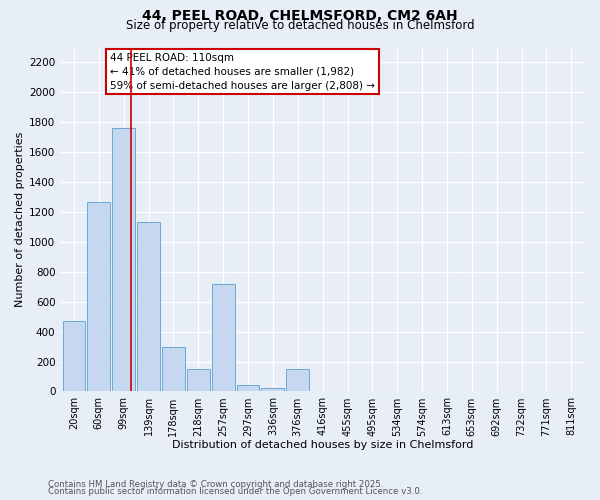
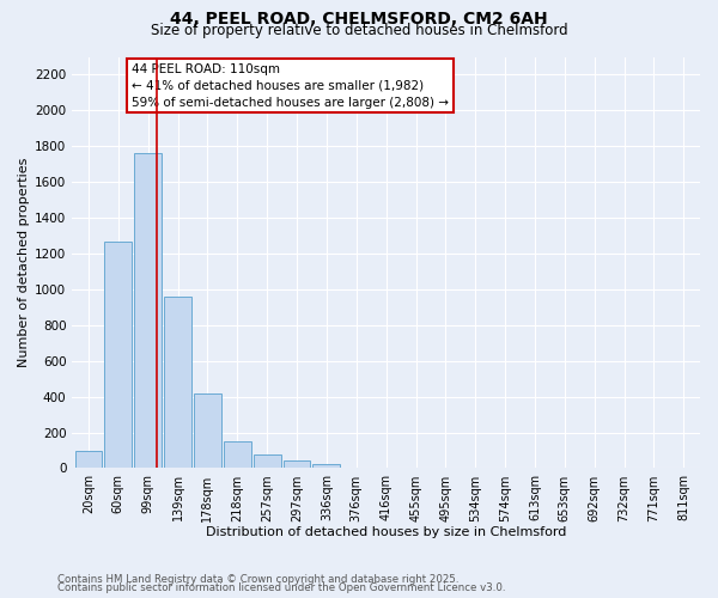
20sqm: 470 -> 100
139sqm: 1130 -> 960
178sqm: 300 -> 420
257sqm: 720 -> 80
376sqm: 150 -> 0
